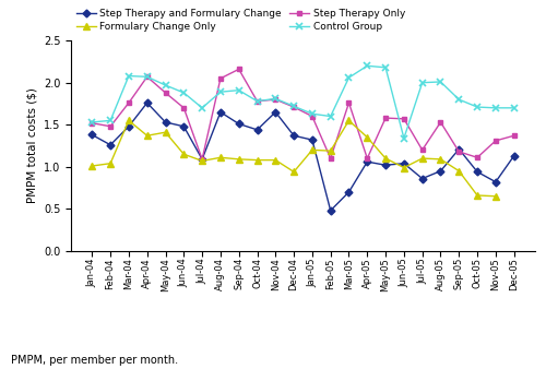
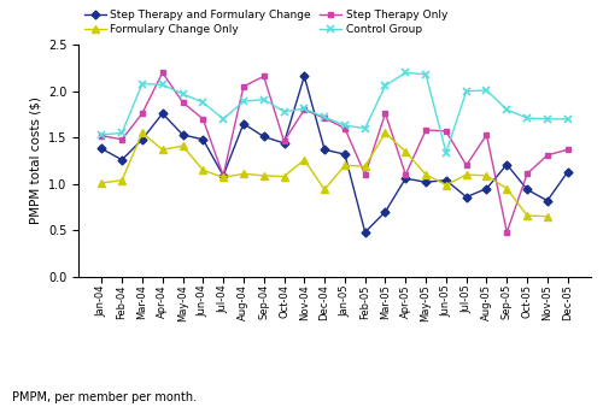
Step Therapy Only/Apr-04: 2.07 -> 2.20
Step Therapy Only/Oct-04: 1.78 -> 1.46
Step Therapy and Formulary Change/Nov-04: 1.65 -> 2.16
Formulary Change Only/Nov-04: 1.08 -> 1.26
Step Therapy Only/Sep-05: 1.18 -> 0.48
